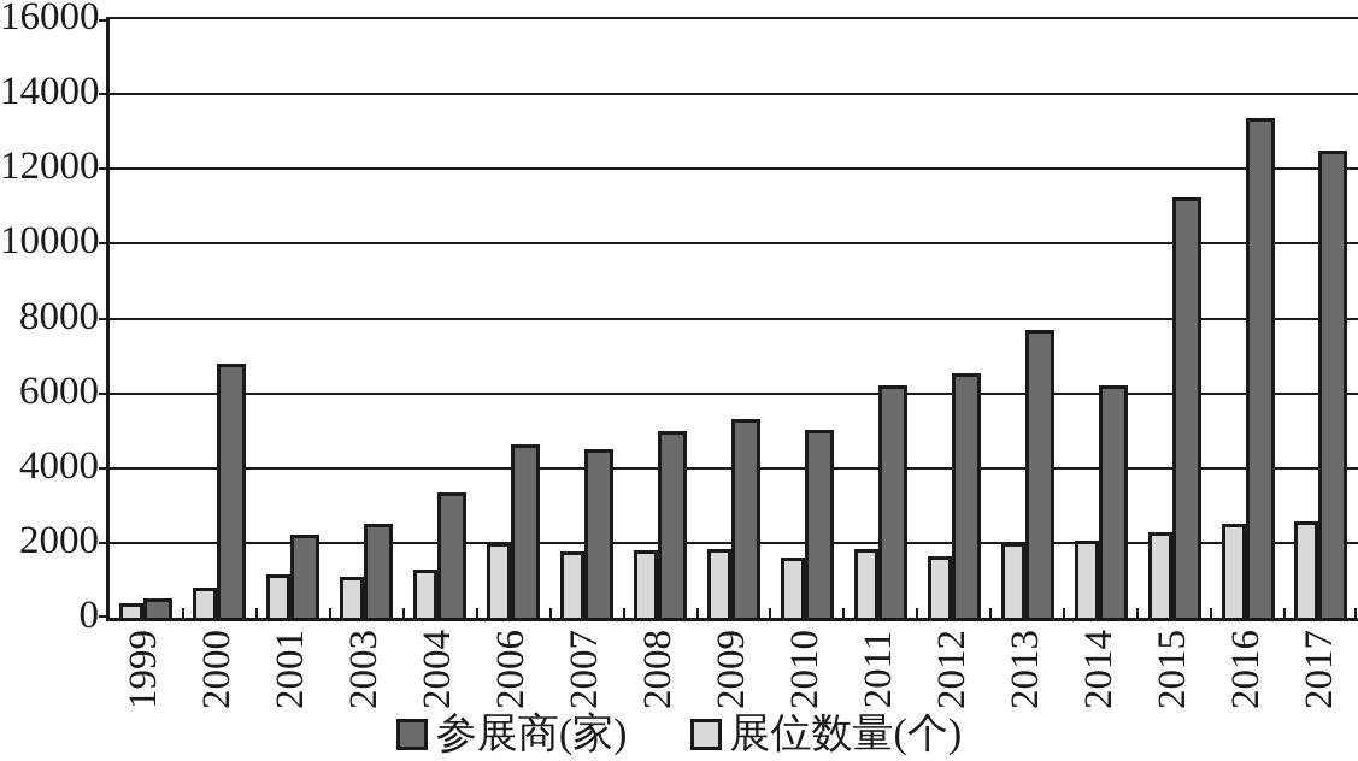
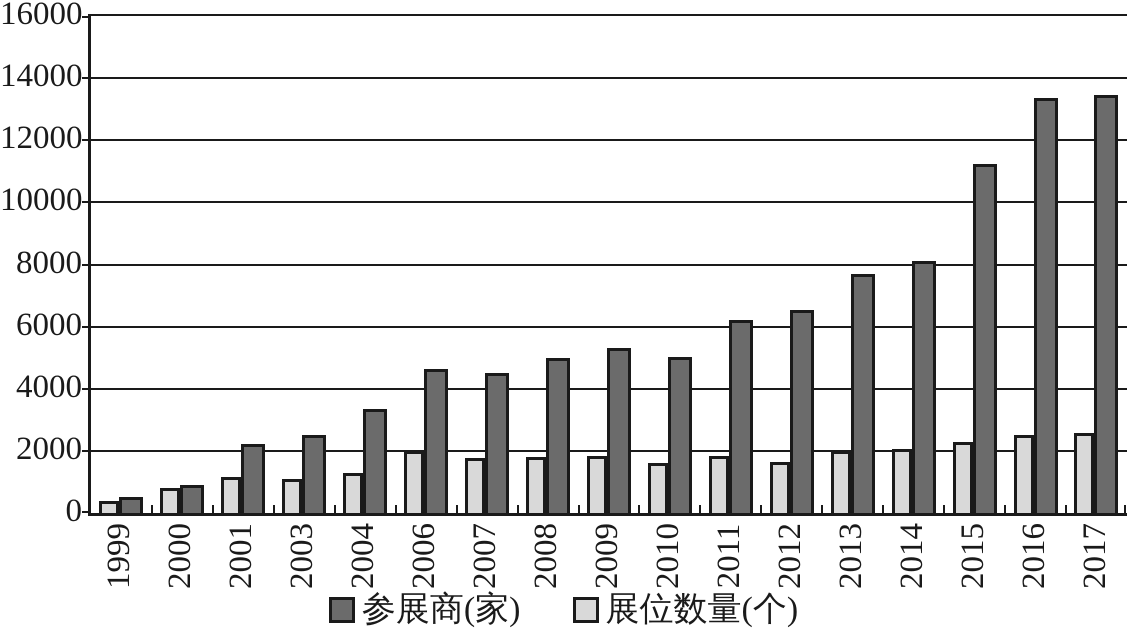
参展商(家)/2000: 6800 -> 900
参展商(家)/2014: 6200 -> 8100
参展商(家)/2017: 12500 -> 13500
